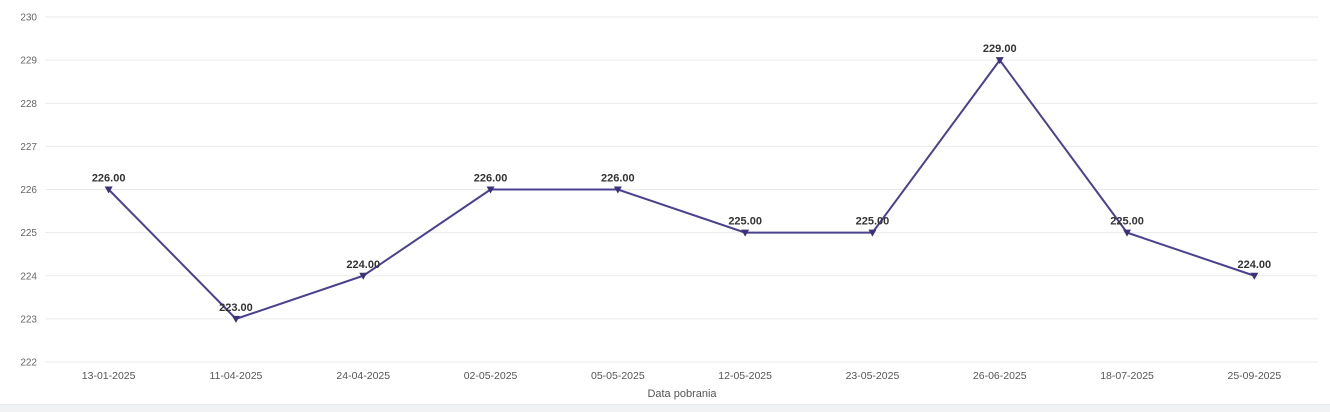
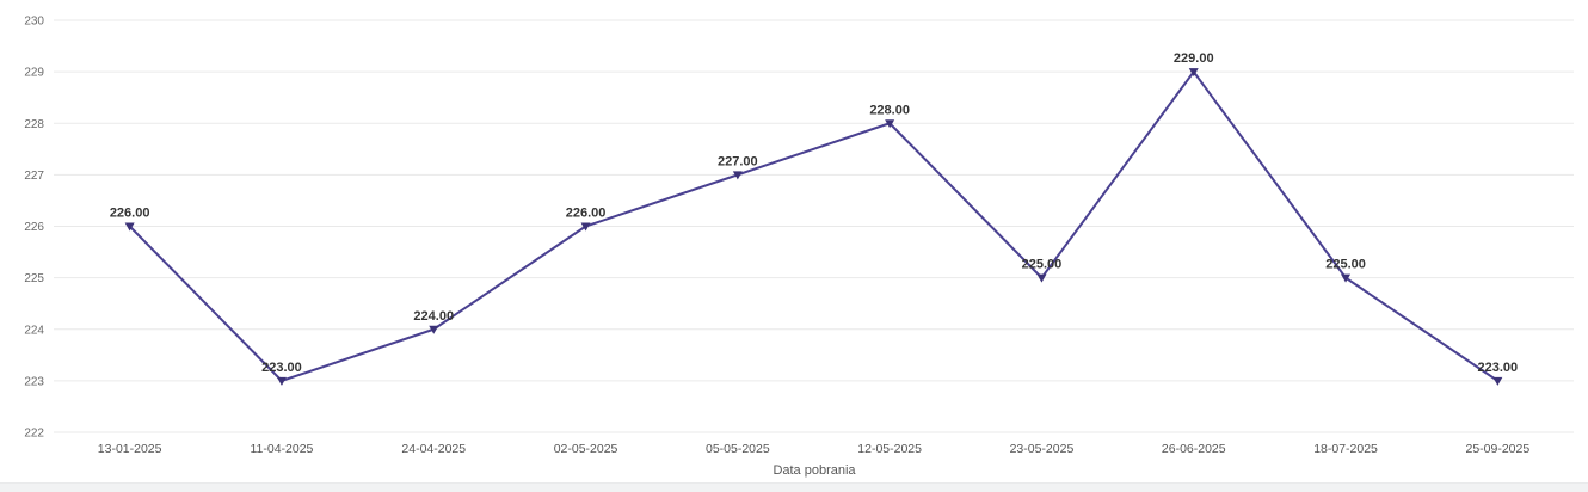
05-05-2025: 226.00 -> 227.00
12-05-2025: 225.00 -> 228.00
25-09-2025: 224.00 -> 223.00
